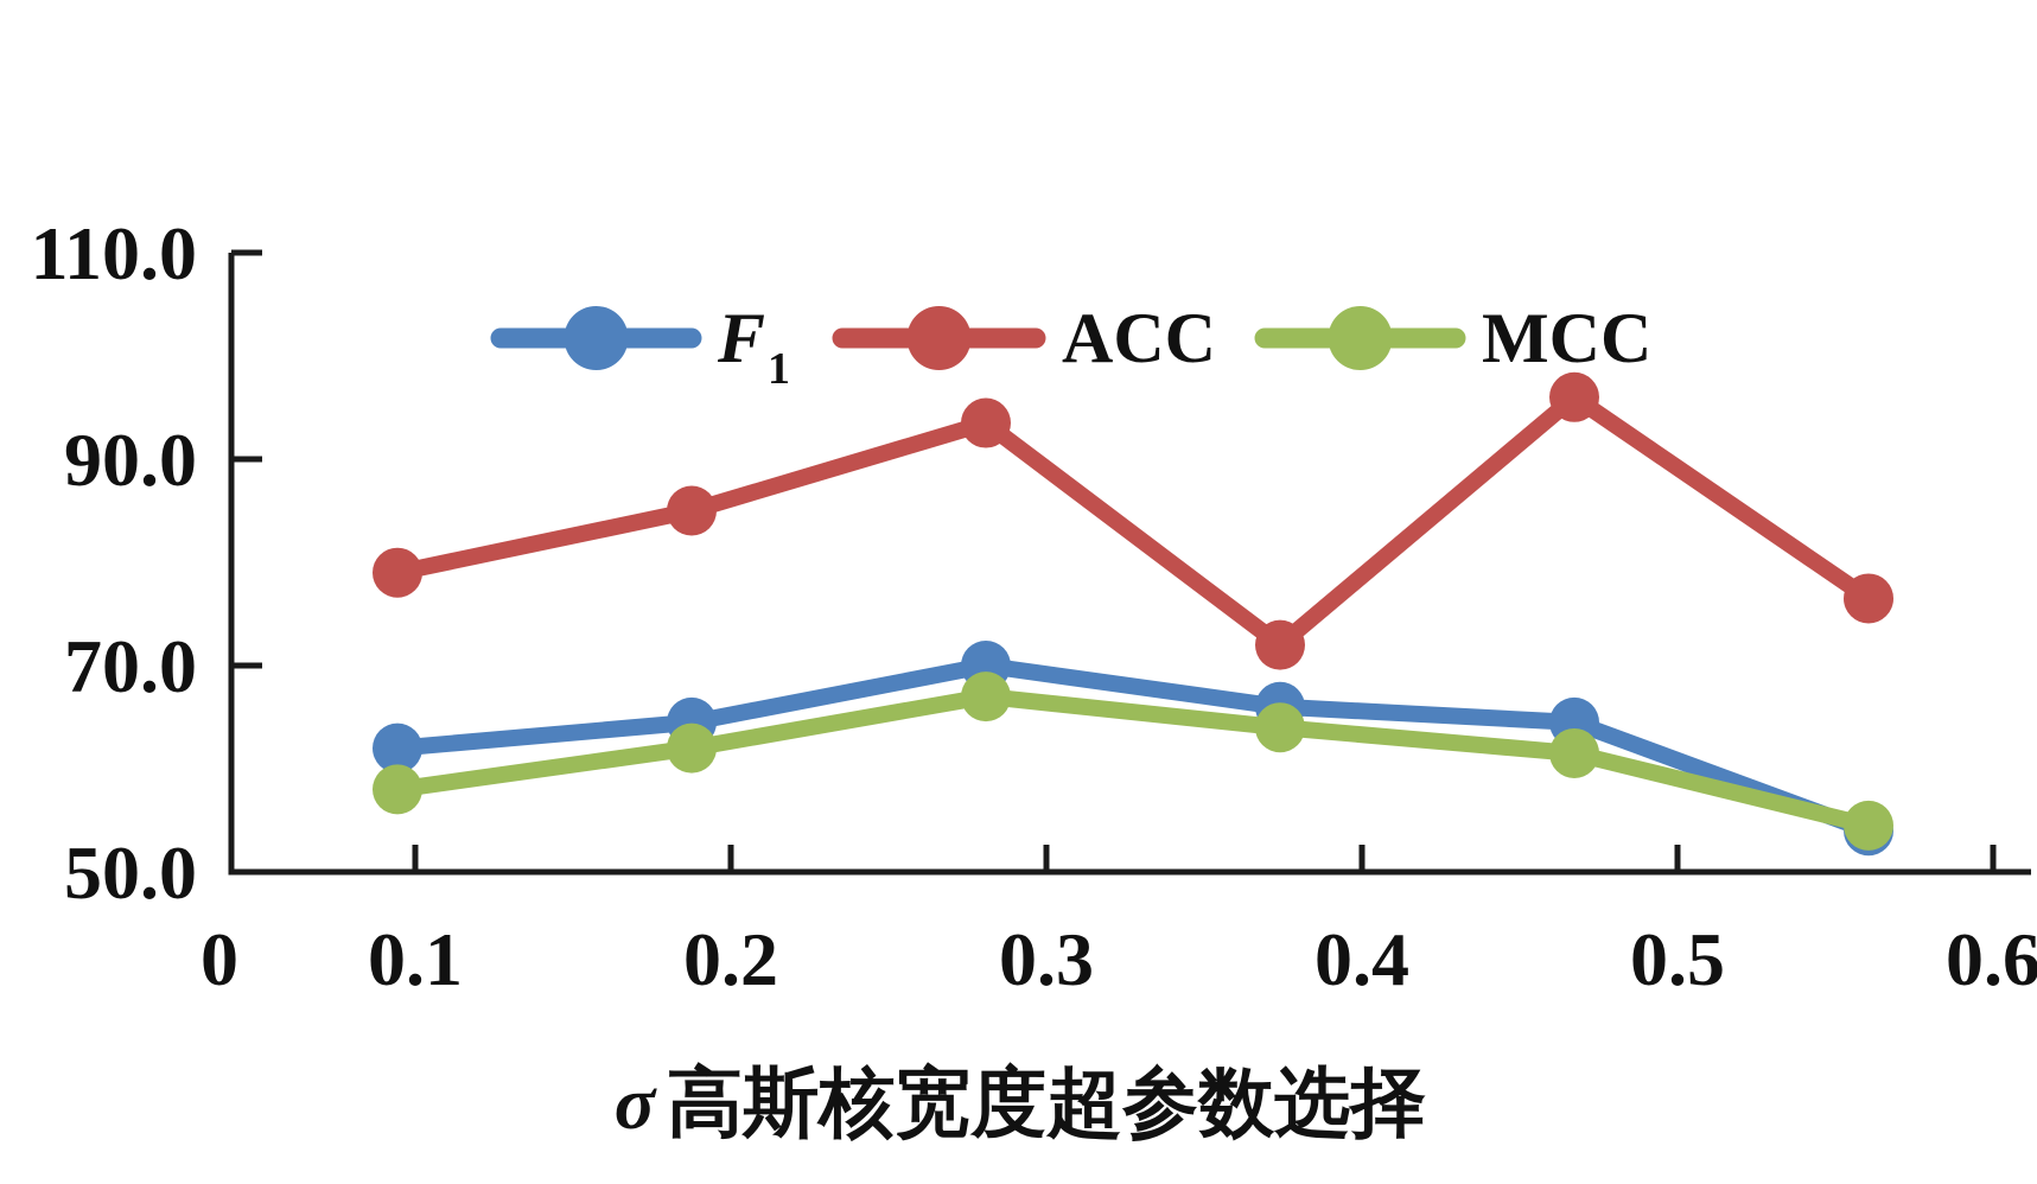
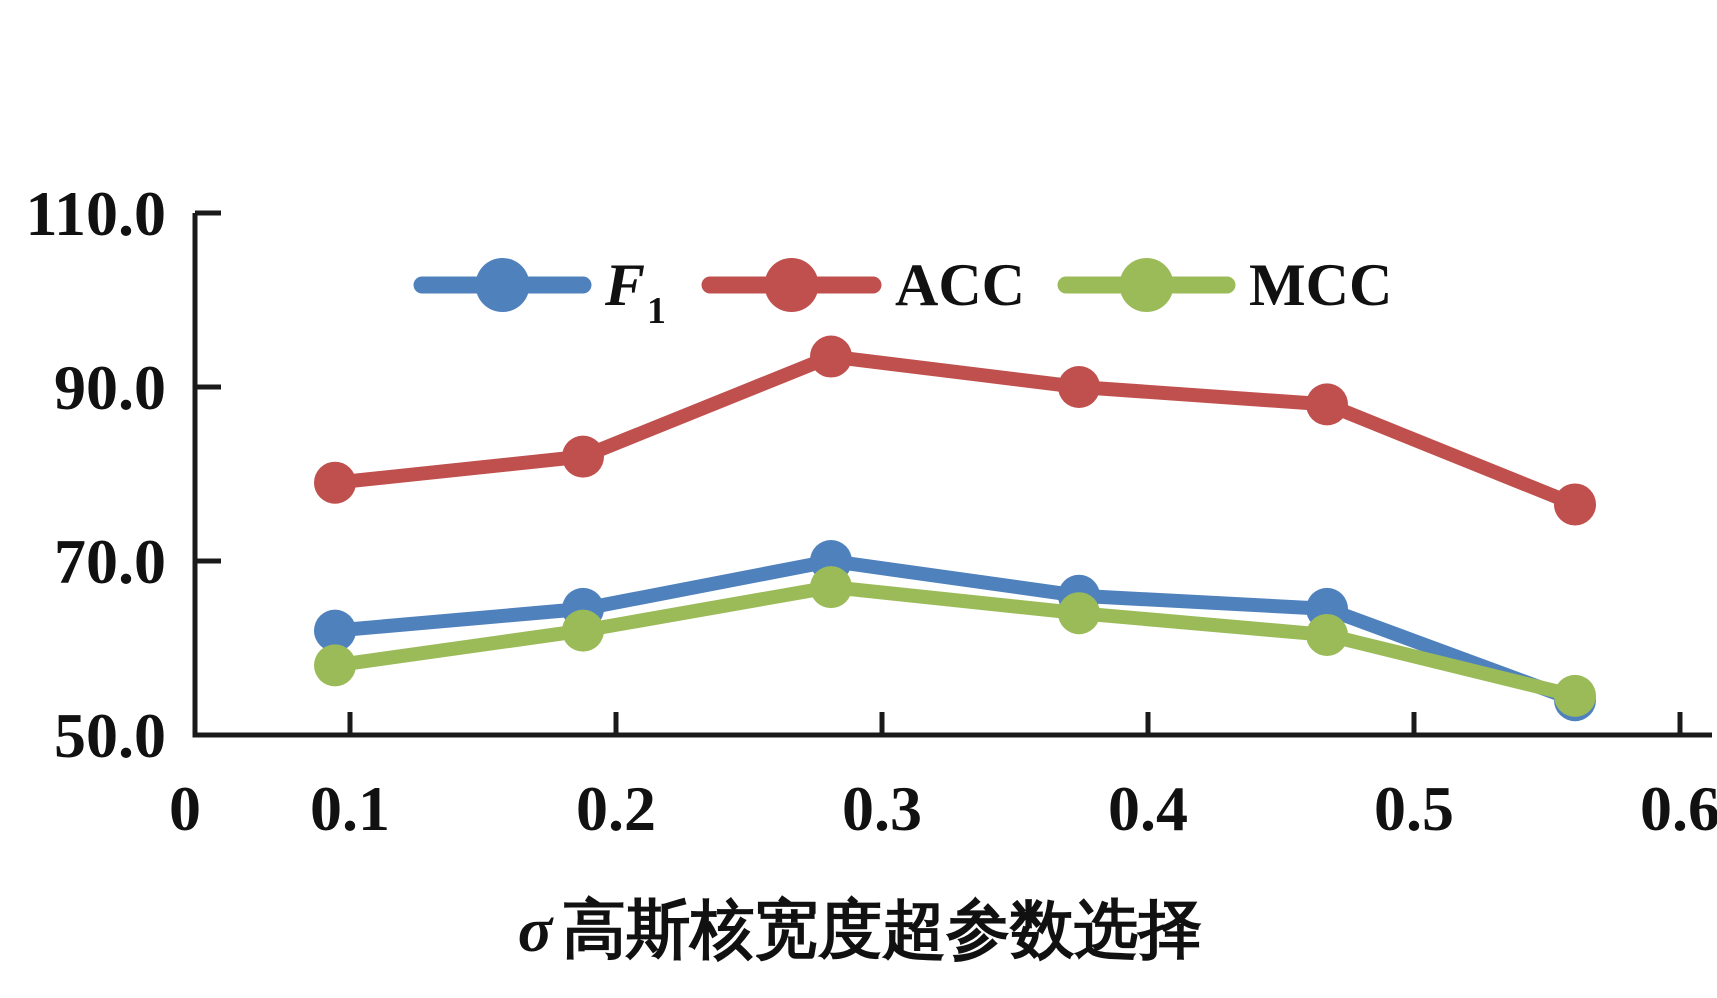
ACC/0.2: 85 -> 82
ACC/0.4: 72 -> 90
ACC/0.5: 96 -> 88
